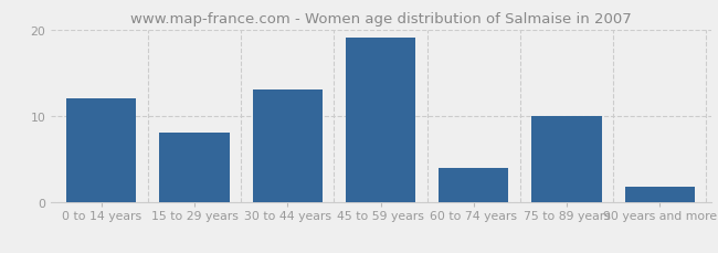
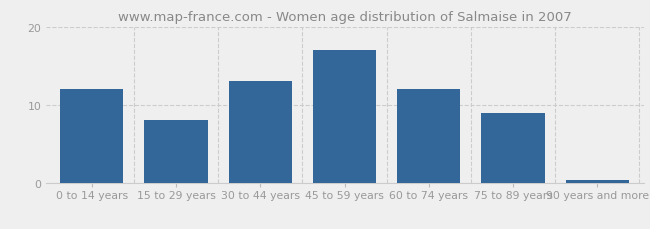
45 to 59 years: 19.0 -> 17.0
60 to 74 years: 4.0 -> 12.0
75 to 89 years: 10.0 -> 9.0
90 years and more: 1.8 -> 0.4
